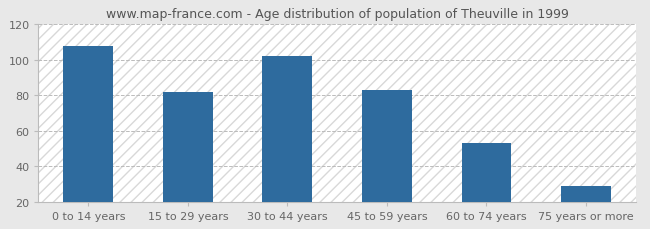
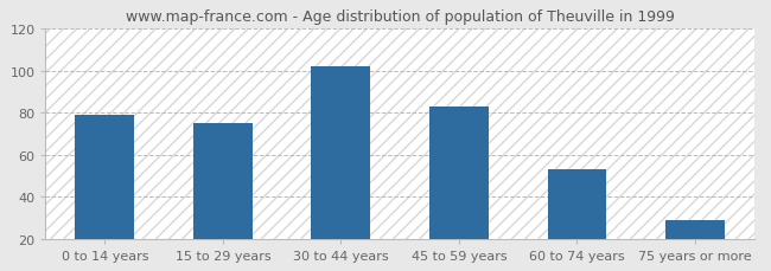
0 to 14 years: 108 -> 79
15 to 29 years: 82 -> 75
